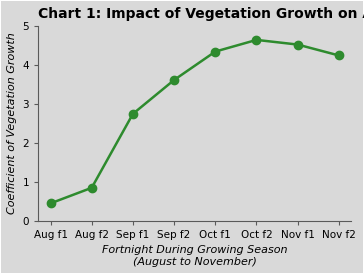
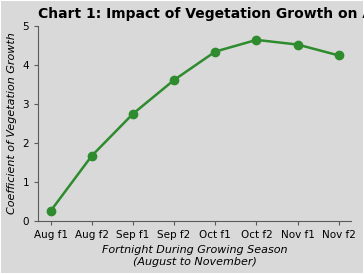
Aug f1: 0.45 -> 0.25
Aug f2: 0.85 -> 1.67
